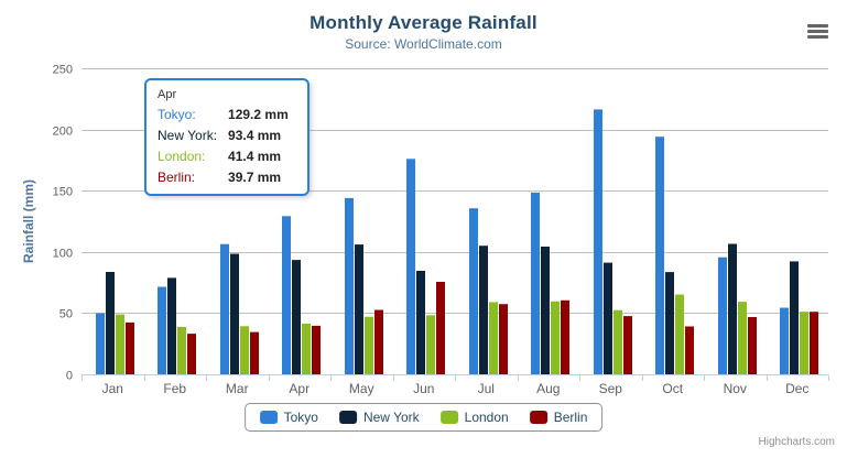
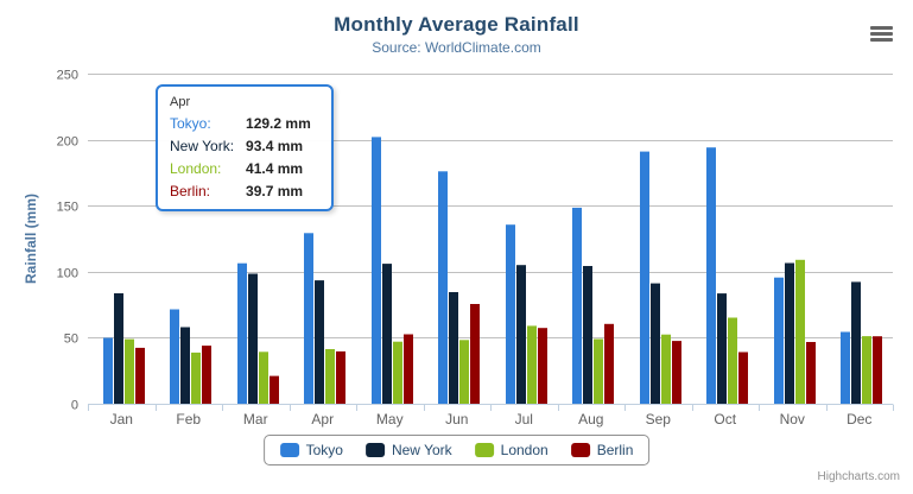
New York/Feb: 79 -> 58
Berlin/Feb: 33 -> 44
Berlin/Mar: 34 -> 21
Tokyo/May: 144 -> 202
London/Aug: 60 -> 49
Tokyo/Sep: 216 -> 191
London/Nov: 59 -> 109
